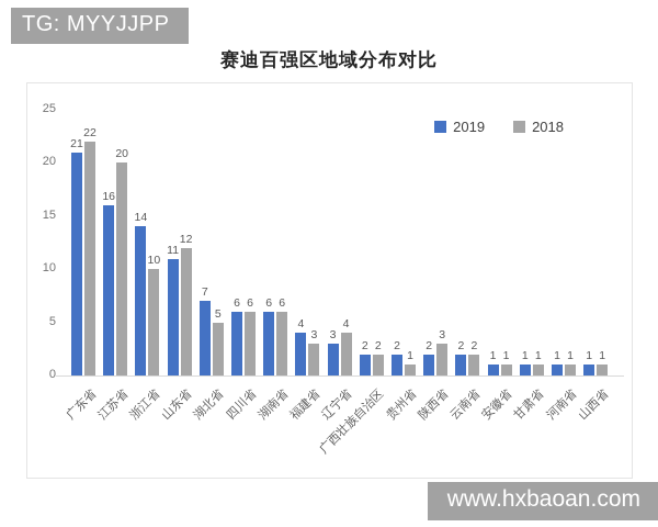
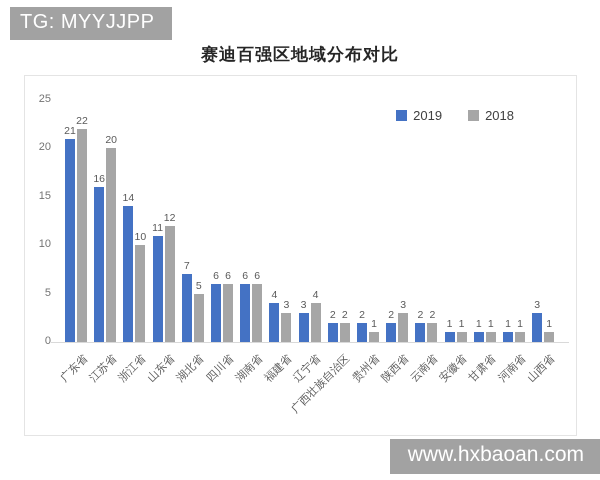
2019/山西省: 1 -> 3
